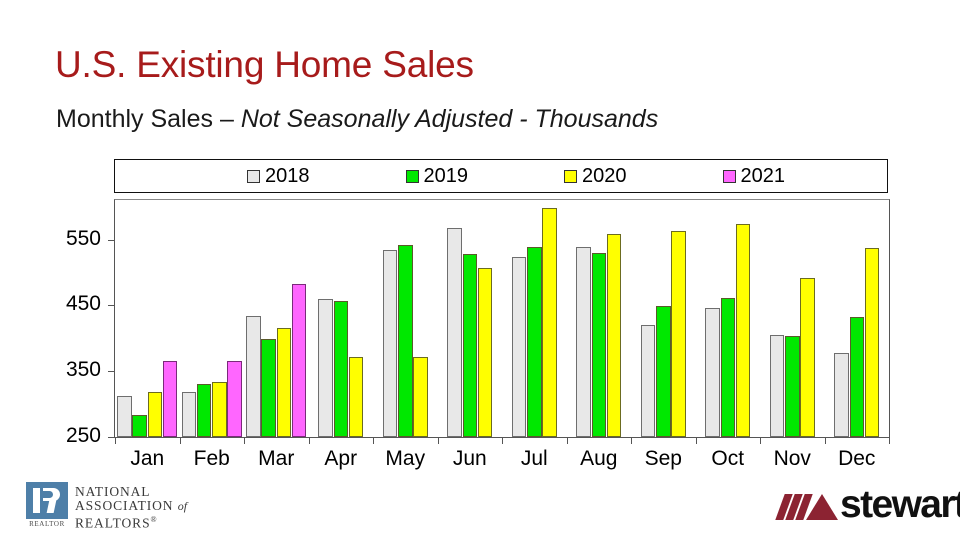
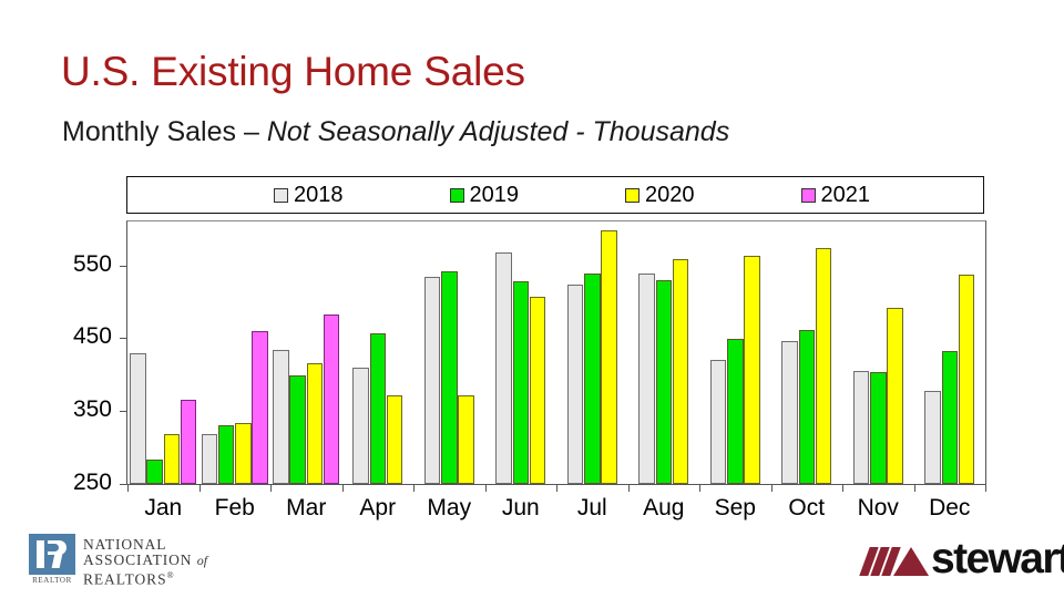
2018/Jan: 310 -> 430
2021/Feb: 370 -> 460
2018/Apr: 460 -> 410
